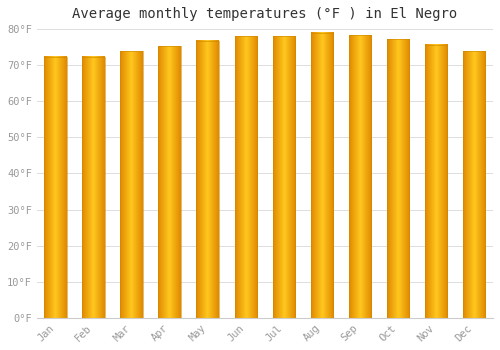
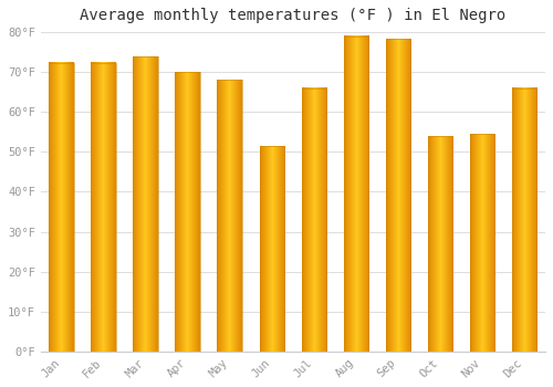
Apr: 75.2°F -> 70.0°F
May: 76.8°F -> 68.0°F
Jun: 78.1°F -> 51.5°F
Jul: 78.1°F -> 66.0°F
Oct: 77.2°F -> 54.0°F
Nov: 75.7°F -> 54.5°F
Dec: 73.9°F -> 66.0°F
